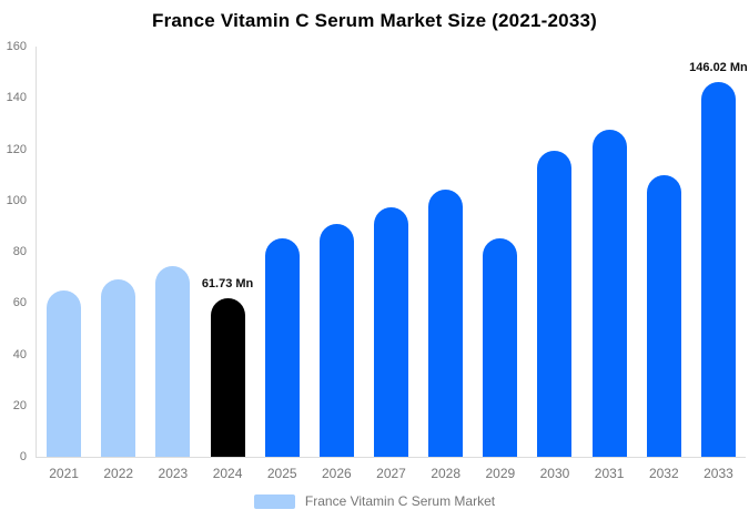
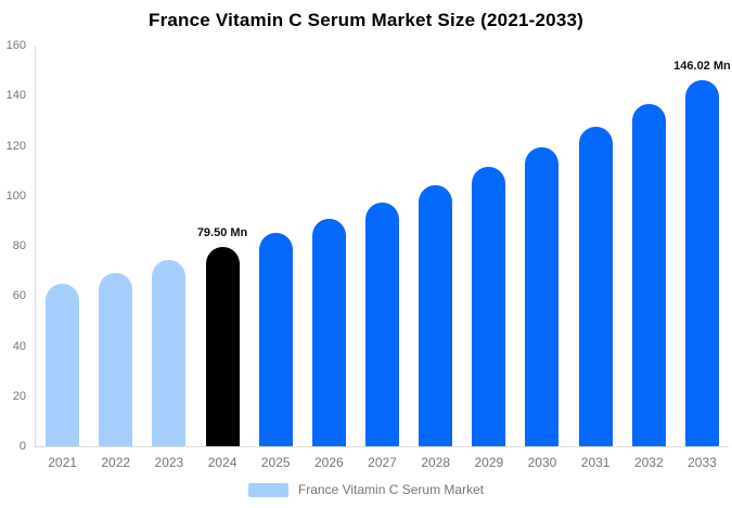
2024: 61.73 -> 79.50
2029: 85 -> 112
2032: 110 -> 137
